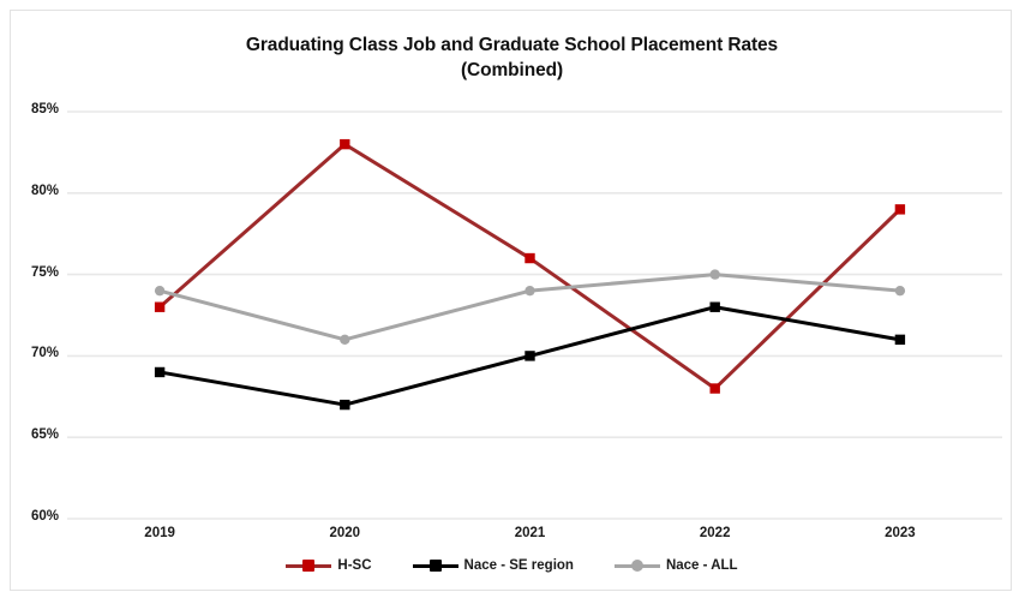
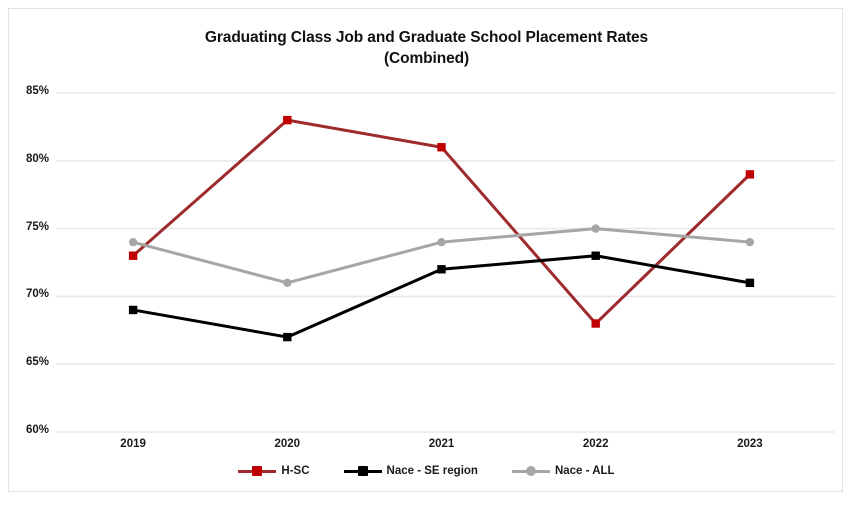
H-SC/2021: 76% -> 81%
Nace - SE region/2021: 70% -> 72%
